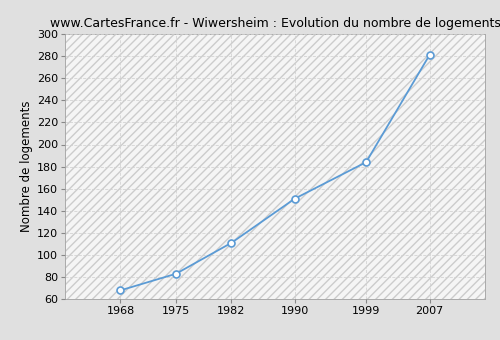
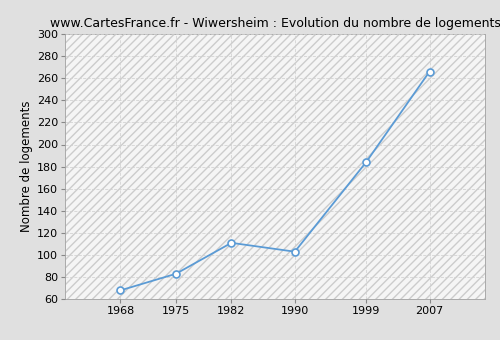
1990: 151 -> 103
2007: 281 -> 266
